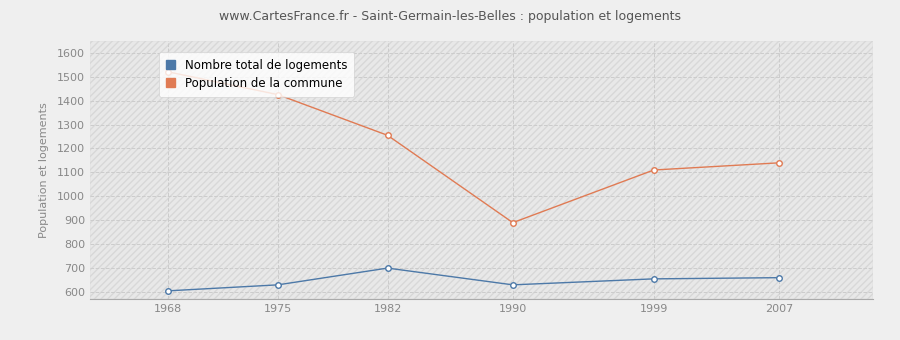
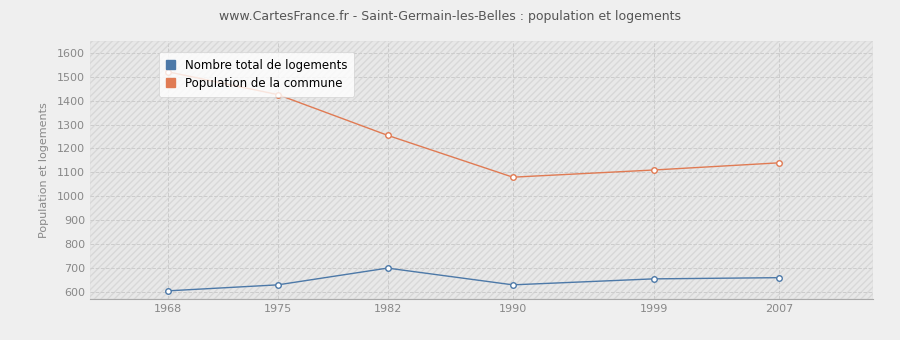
Population de la commune/1990: 890 -> 1080
